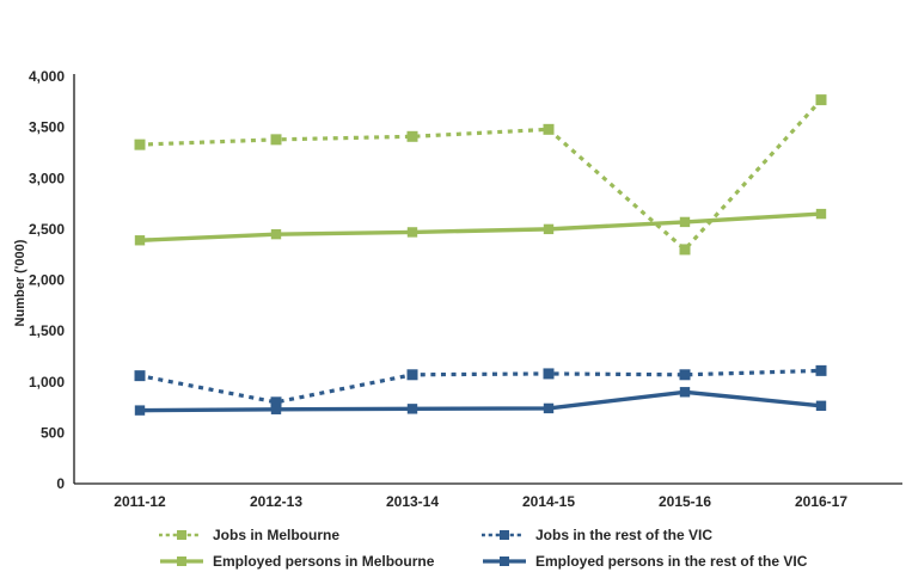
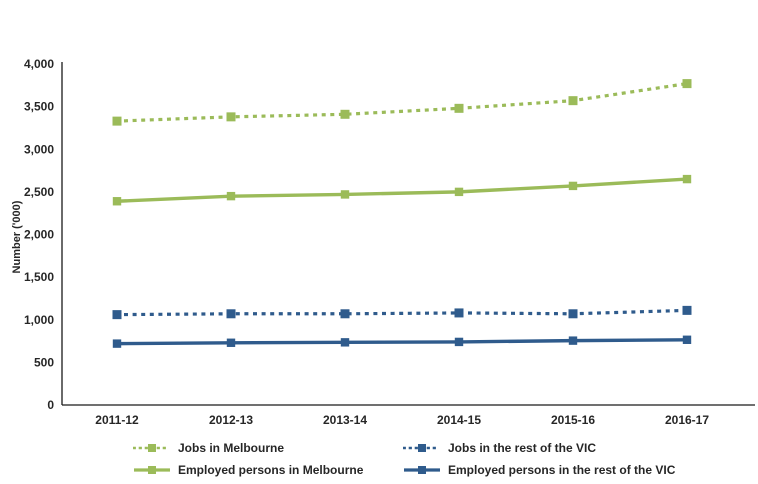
Jobs in the rest of the VIC/2012-13: 800 -> 1100
Jobs in Melbourne/2015-16: 2300 -> 3600
Employed persons in the rest of the VIC/2015-16: 900 -> 800
